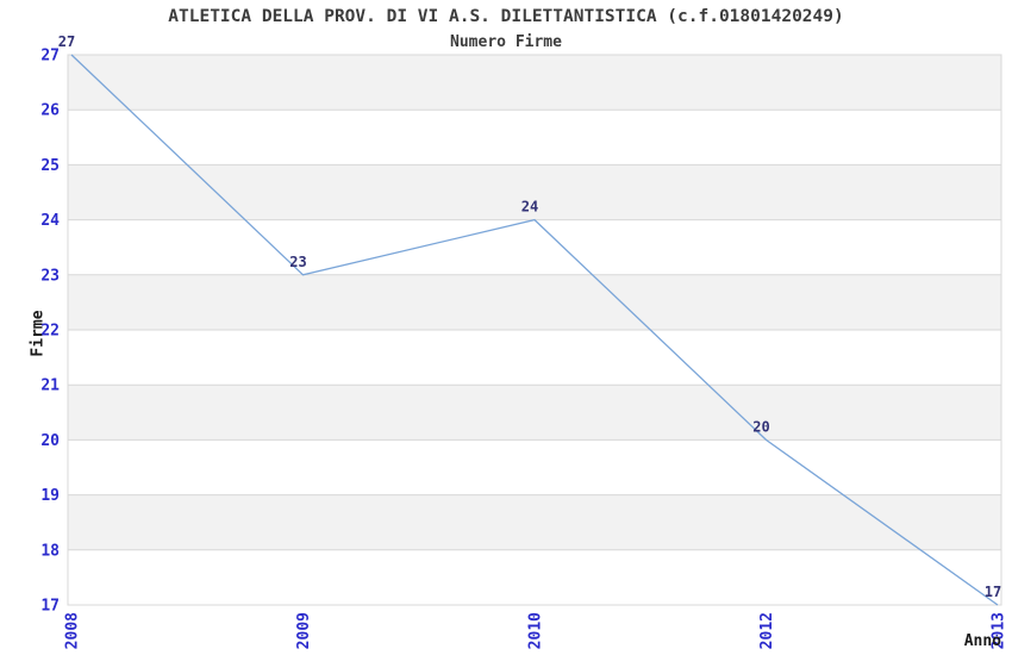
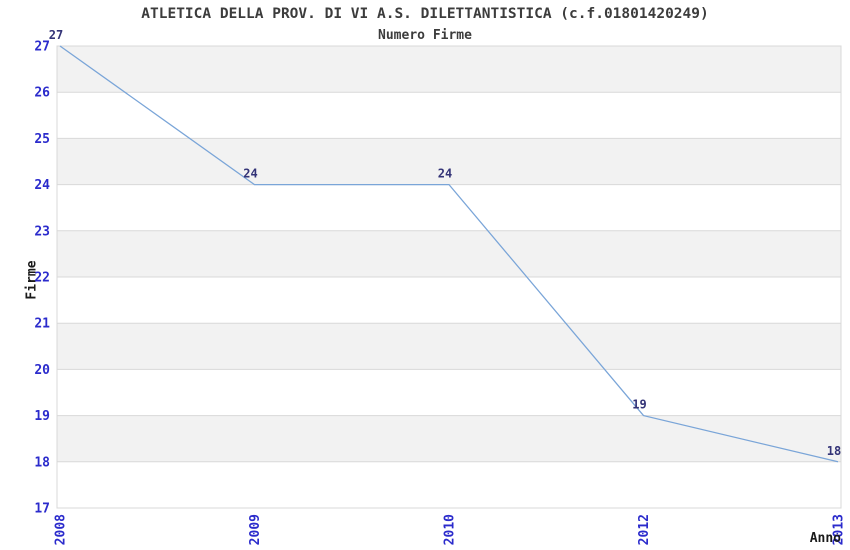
2009: 23 -> 24
2012: 20 -> 19
2013: 17 -> 18
